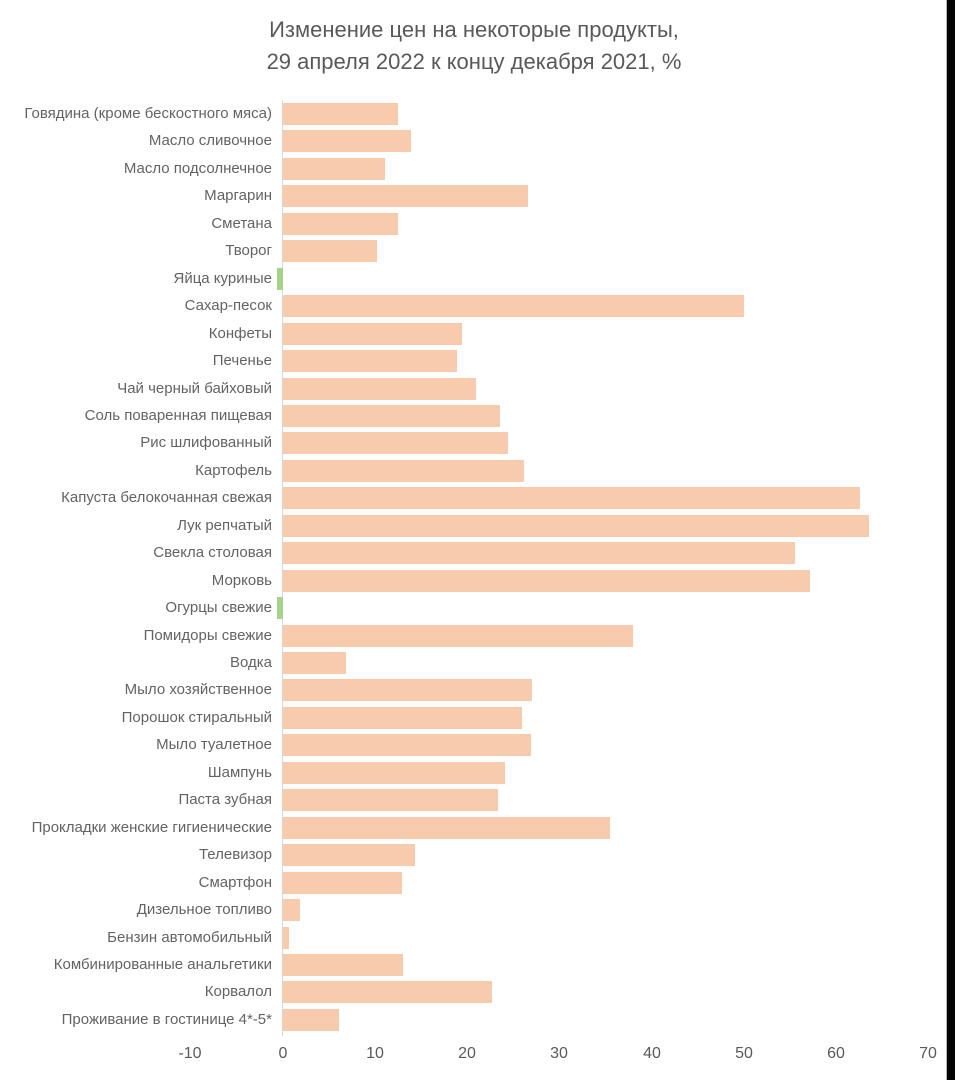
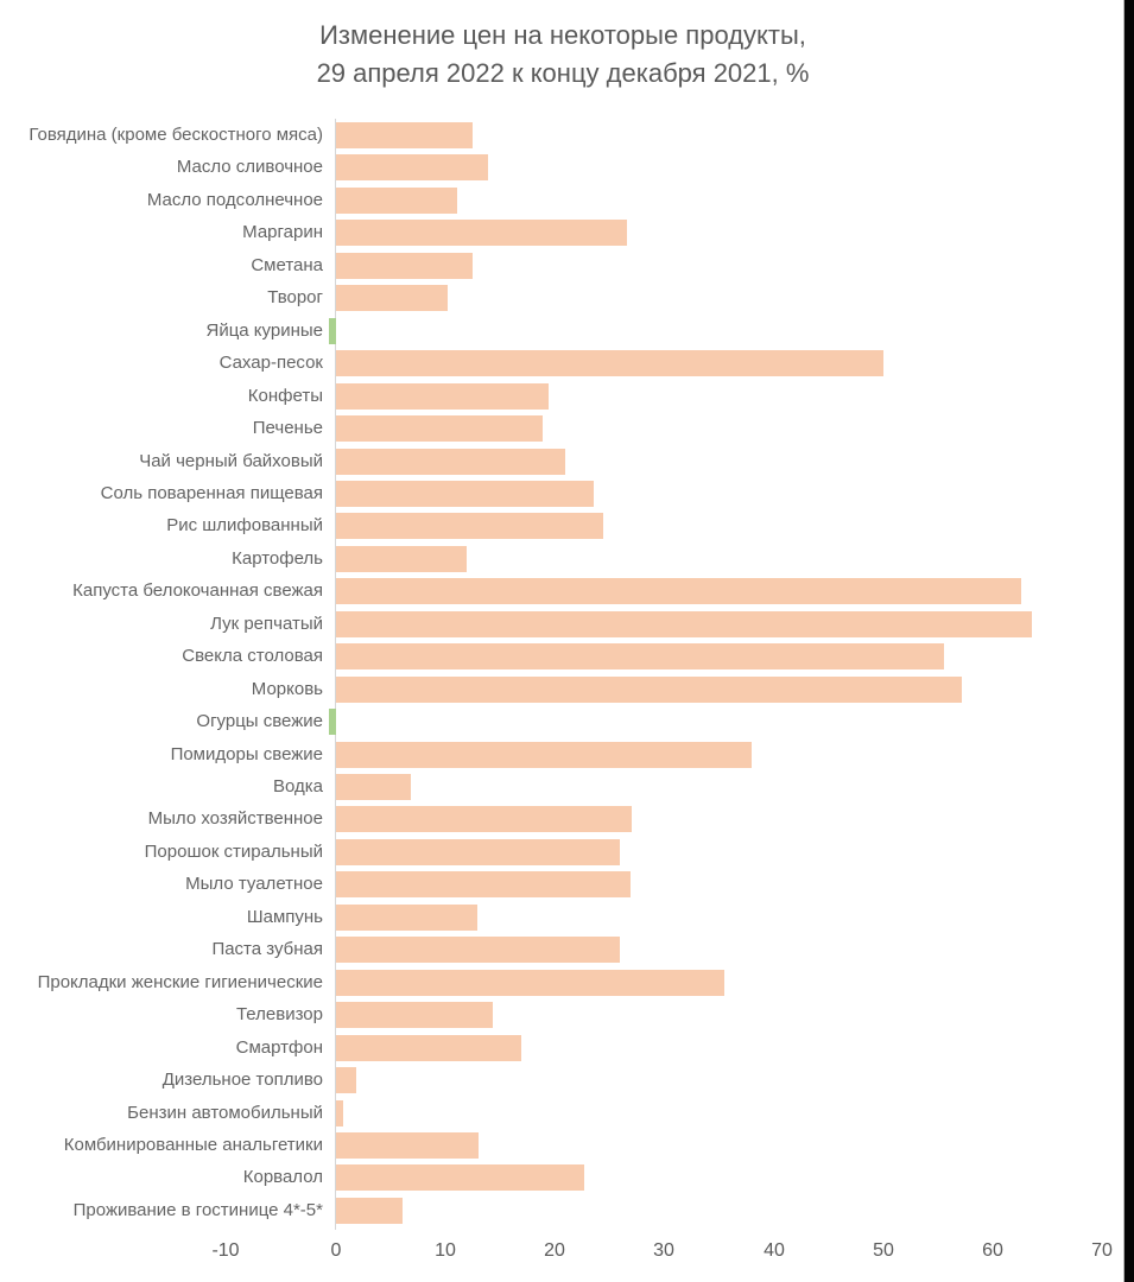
Картофель: 26 -> 12
Шампунь: 24 -> 13
Паста зубная: 23 -> 26
Смартфон: 13 -> 17
